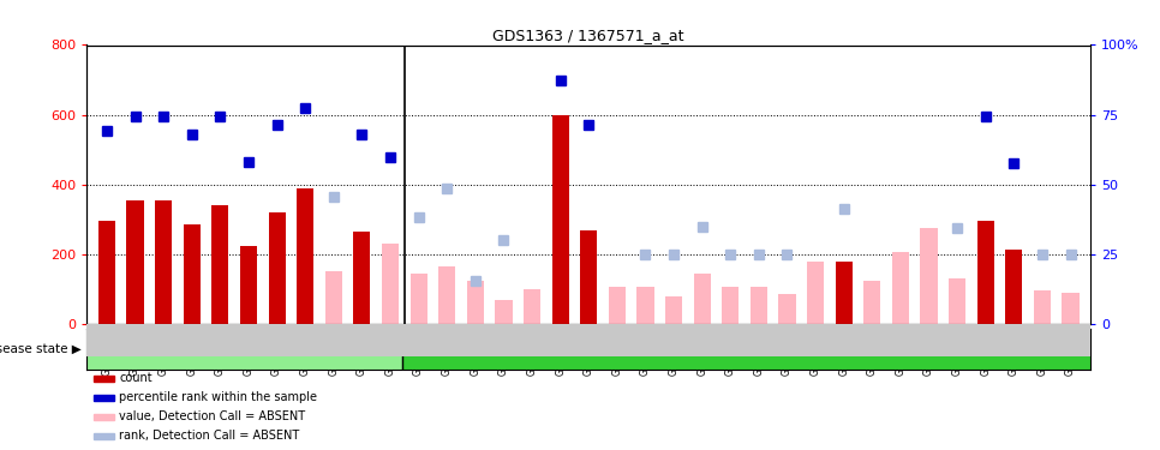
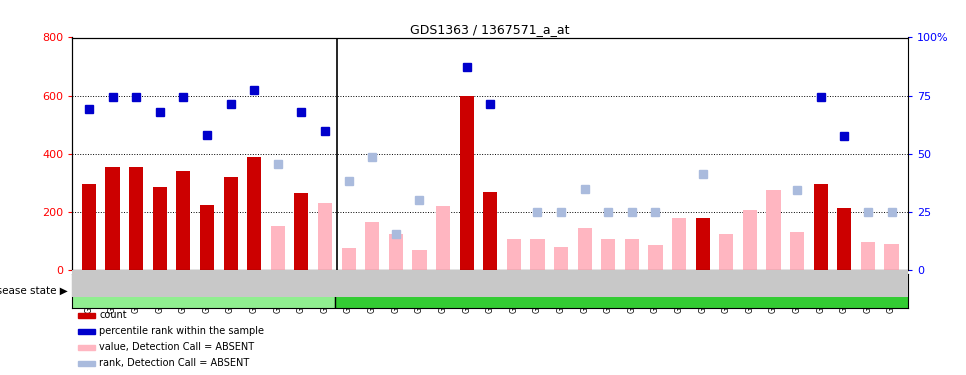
GSM33169: 145 -> 75
GSM33173: 100 -> 220
